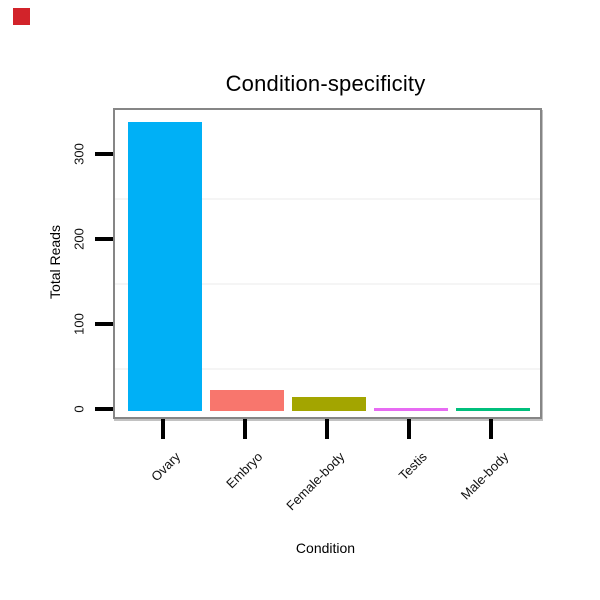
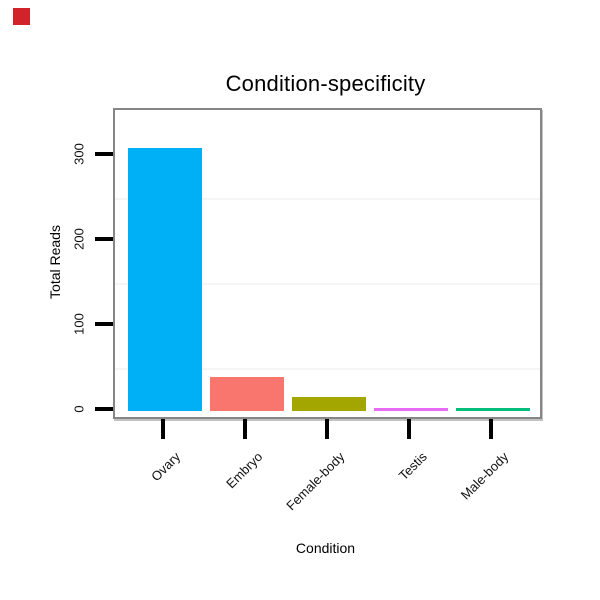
Ovary: 340 -> 310
Embryo: 20 -> 40
